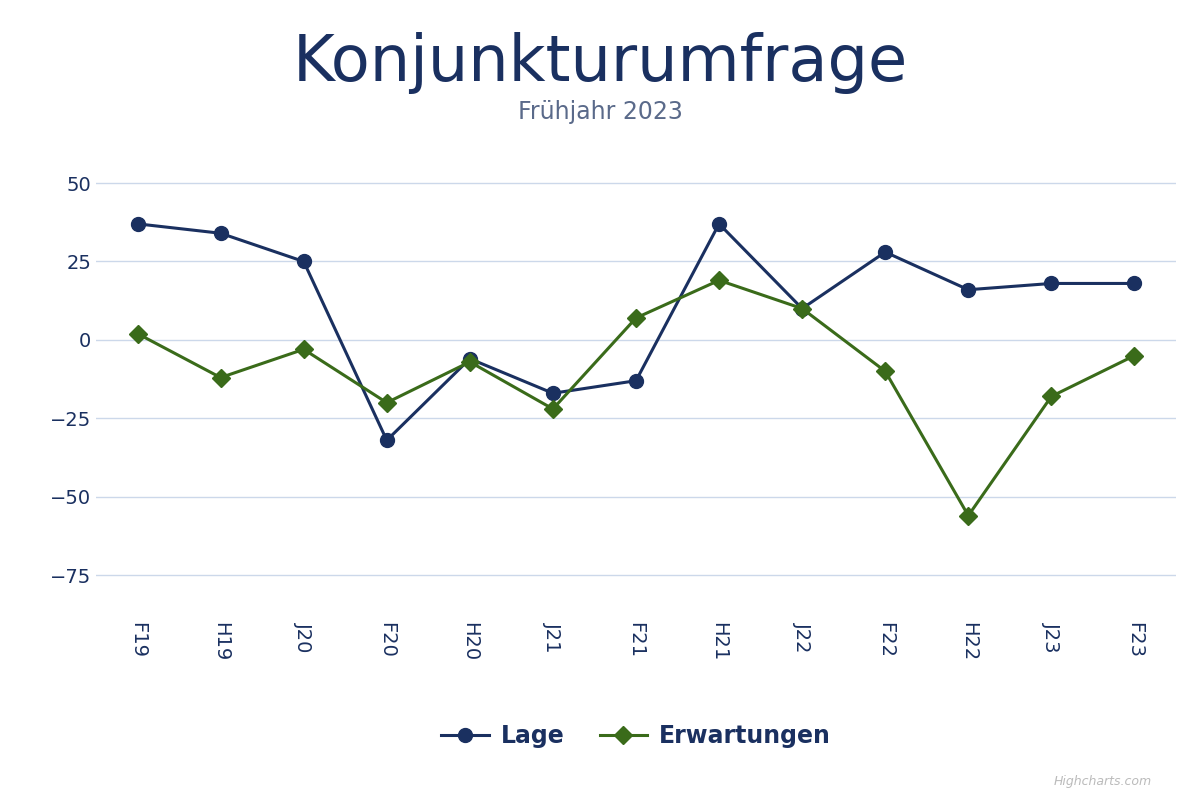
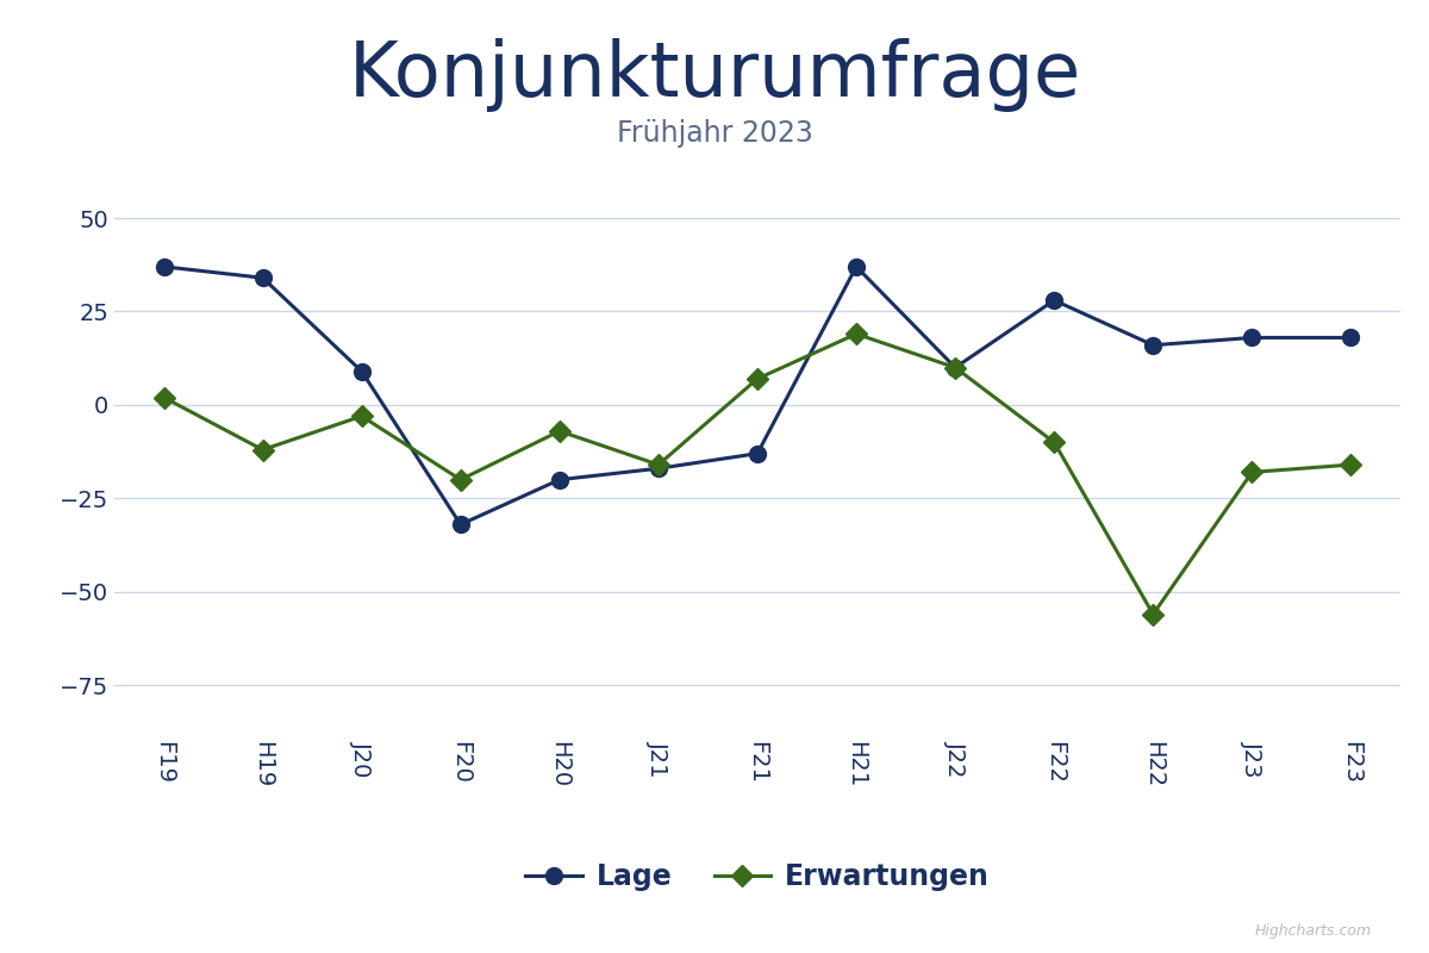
Lage/J20: 25 -> 9
Lage/H20: -6 -> -20
Erwartungen/J21: -22 -> -16
Erwartungen/F23: -5 -> -16
